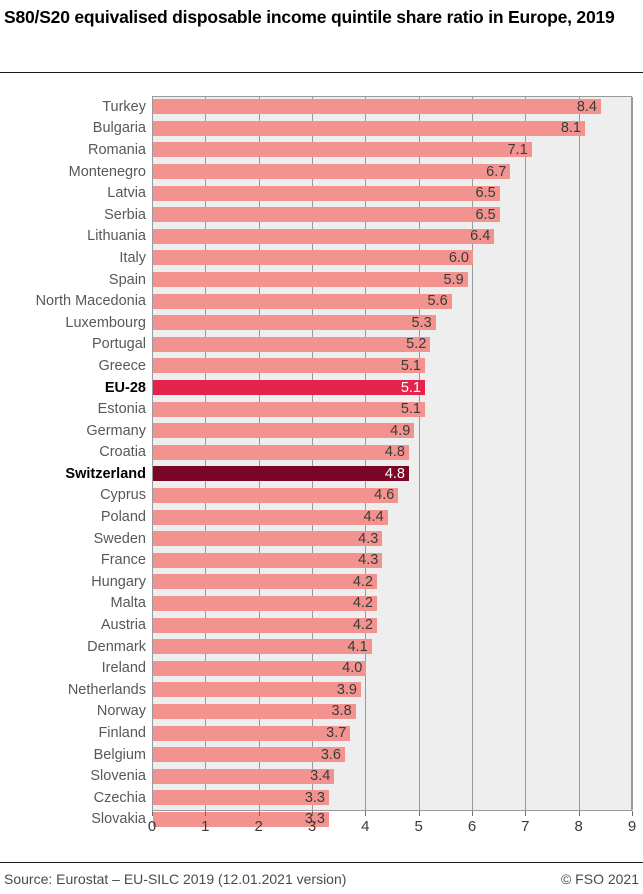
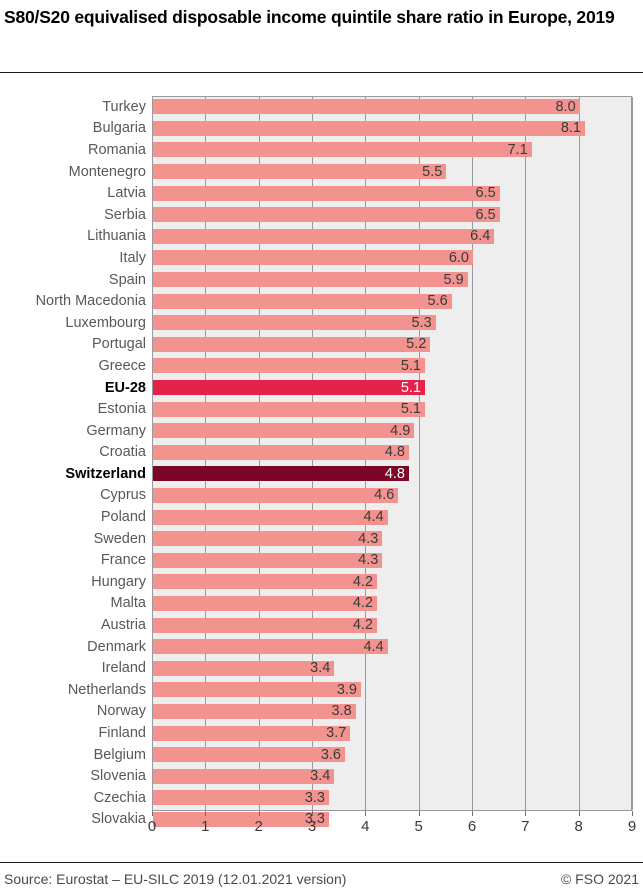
Turkey: 8.4 -> 8.0
Montenegro: 6.7 -> 5.5
Denmark: 4.1 -> 4.4
Ireland: 4.0 -> 3.4
